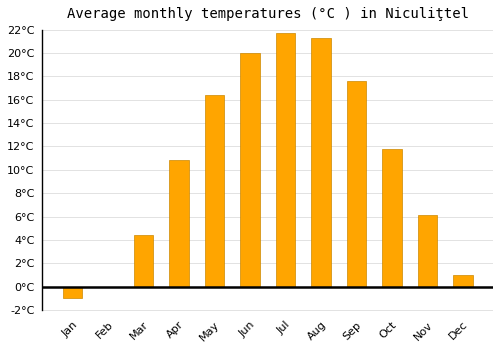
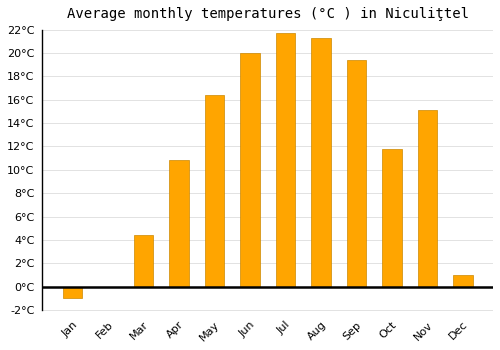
Sep: 17.6°C -> 19.4°C
Nov: 6.1°C -> 15.1°C
